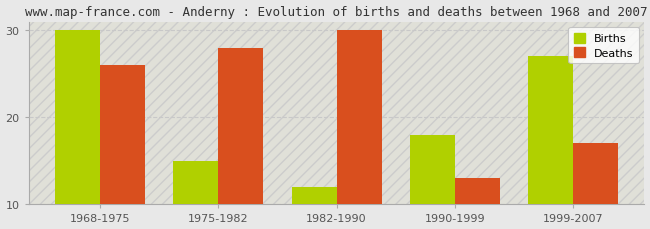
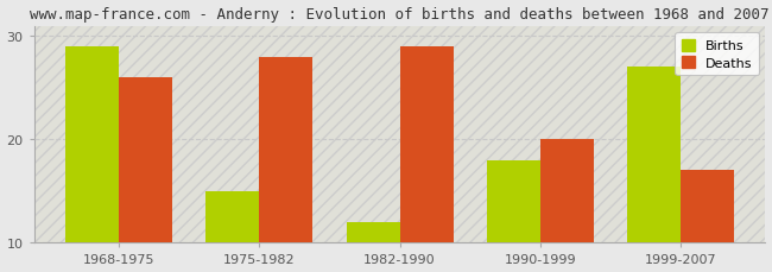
Births/1968-1975: 30 -> 29
Deaths/1982-1990: 30 -> 29
Deaths/1990-1999: 13 -> 20
